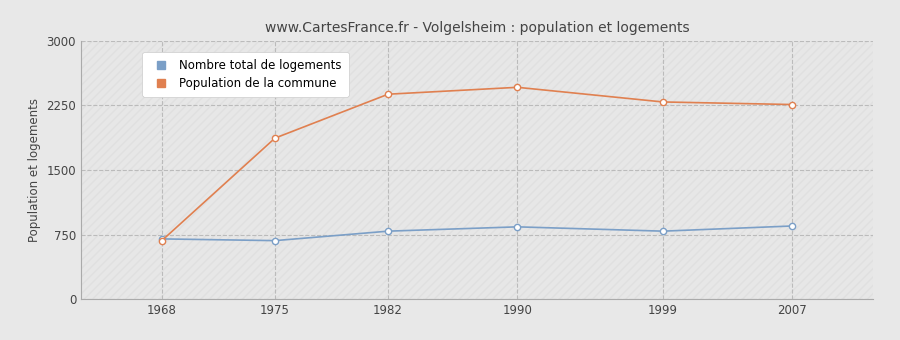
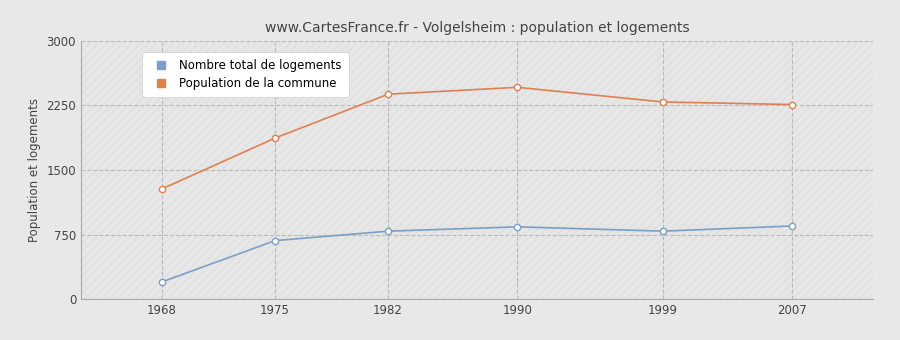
Nombre total de logements/1968: 700 -> 200
Population de la commune/1968: 680 -> 1280
